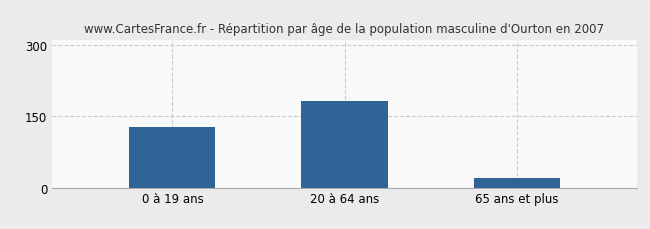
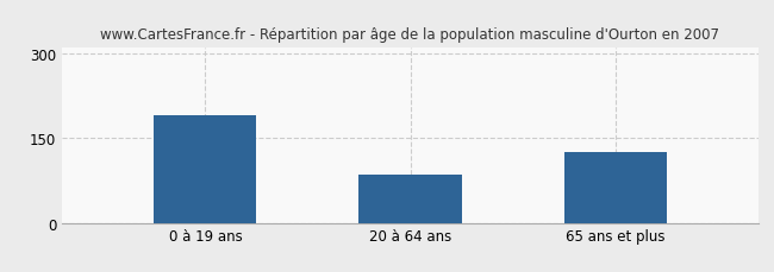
0 à 19 ans: 128 -> 190
20 à 64 ans: 183 -> 85
65 ans et plus: 20 -> 125
